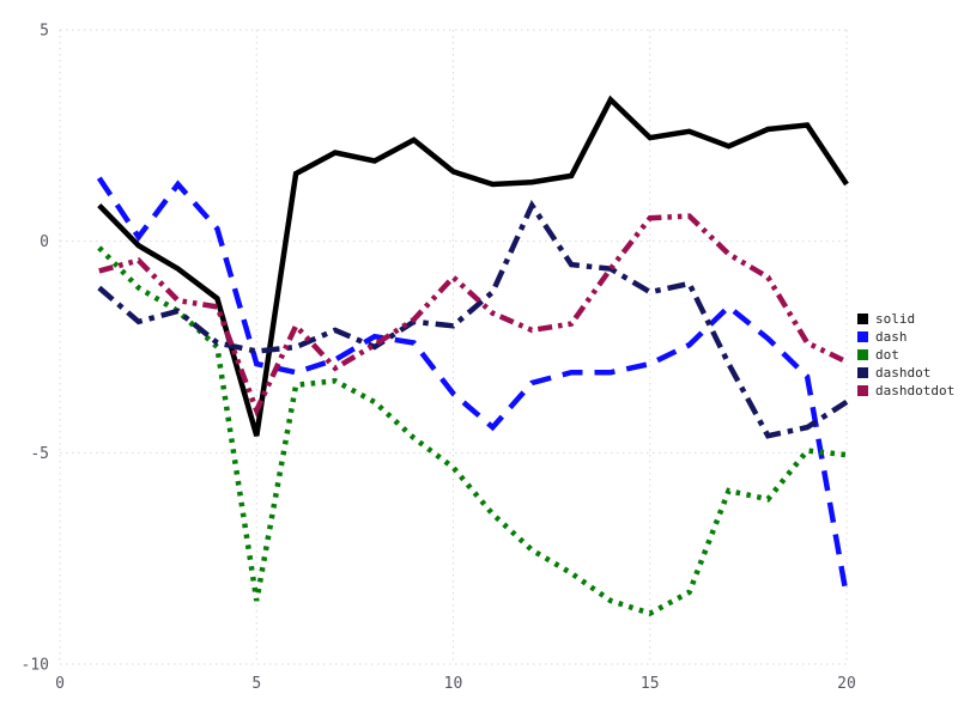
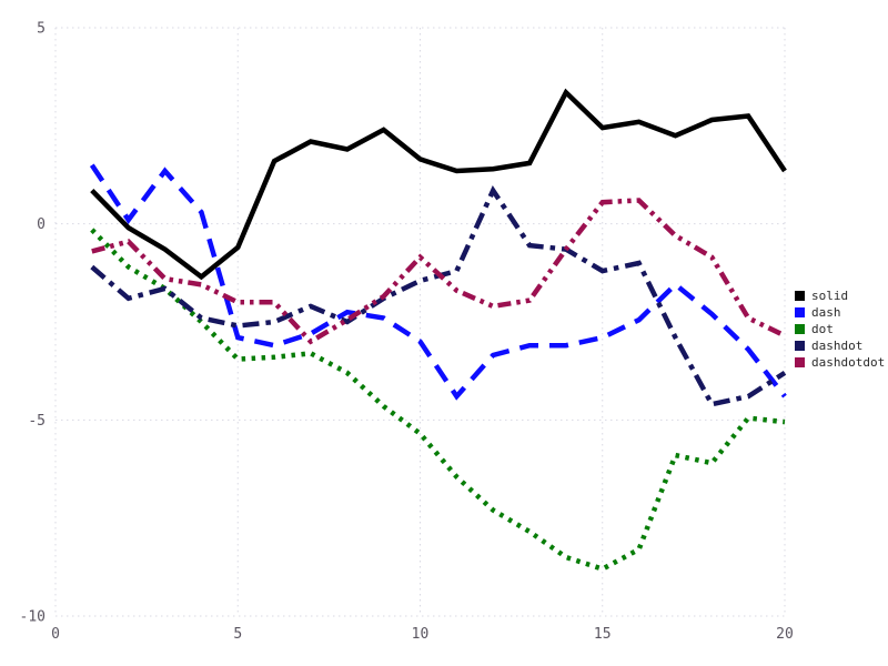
solid/5: -4.6 -> -0.6
dot/5: -8.5 -> -3.5
dashdotdot/5: -4.0 -> -2.0
dash/10: -3.6 -> -3.0
dashdot/10: -2.0 -> -1.4
dash/20: -8.4 -> -4.4
